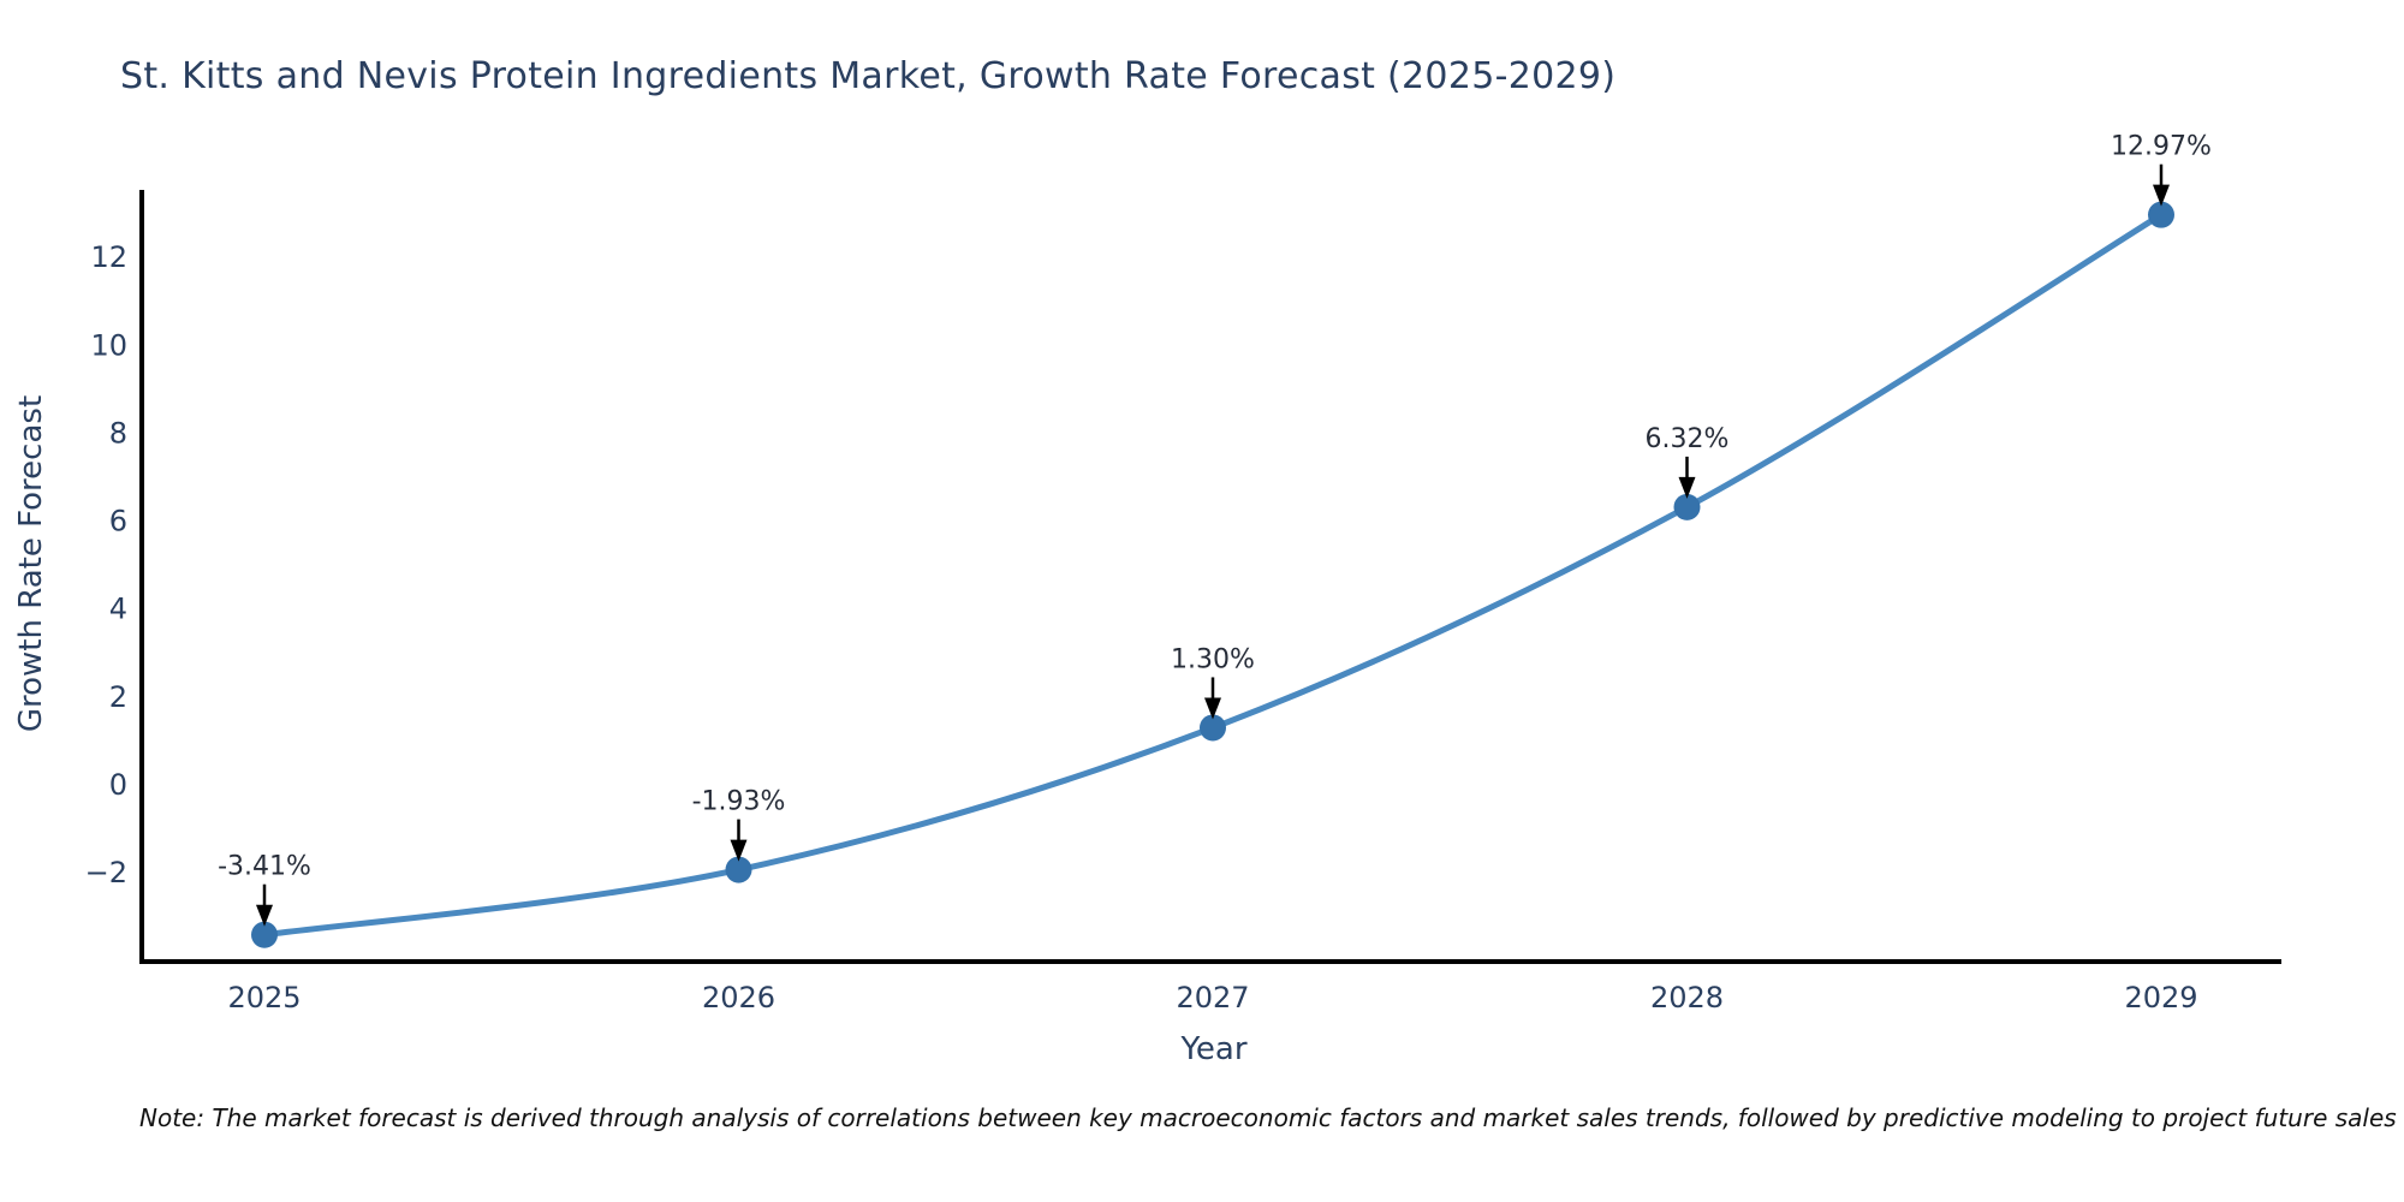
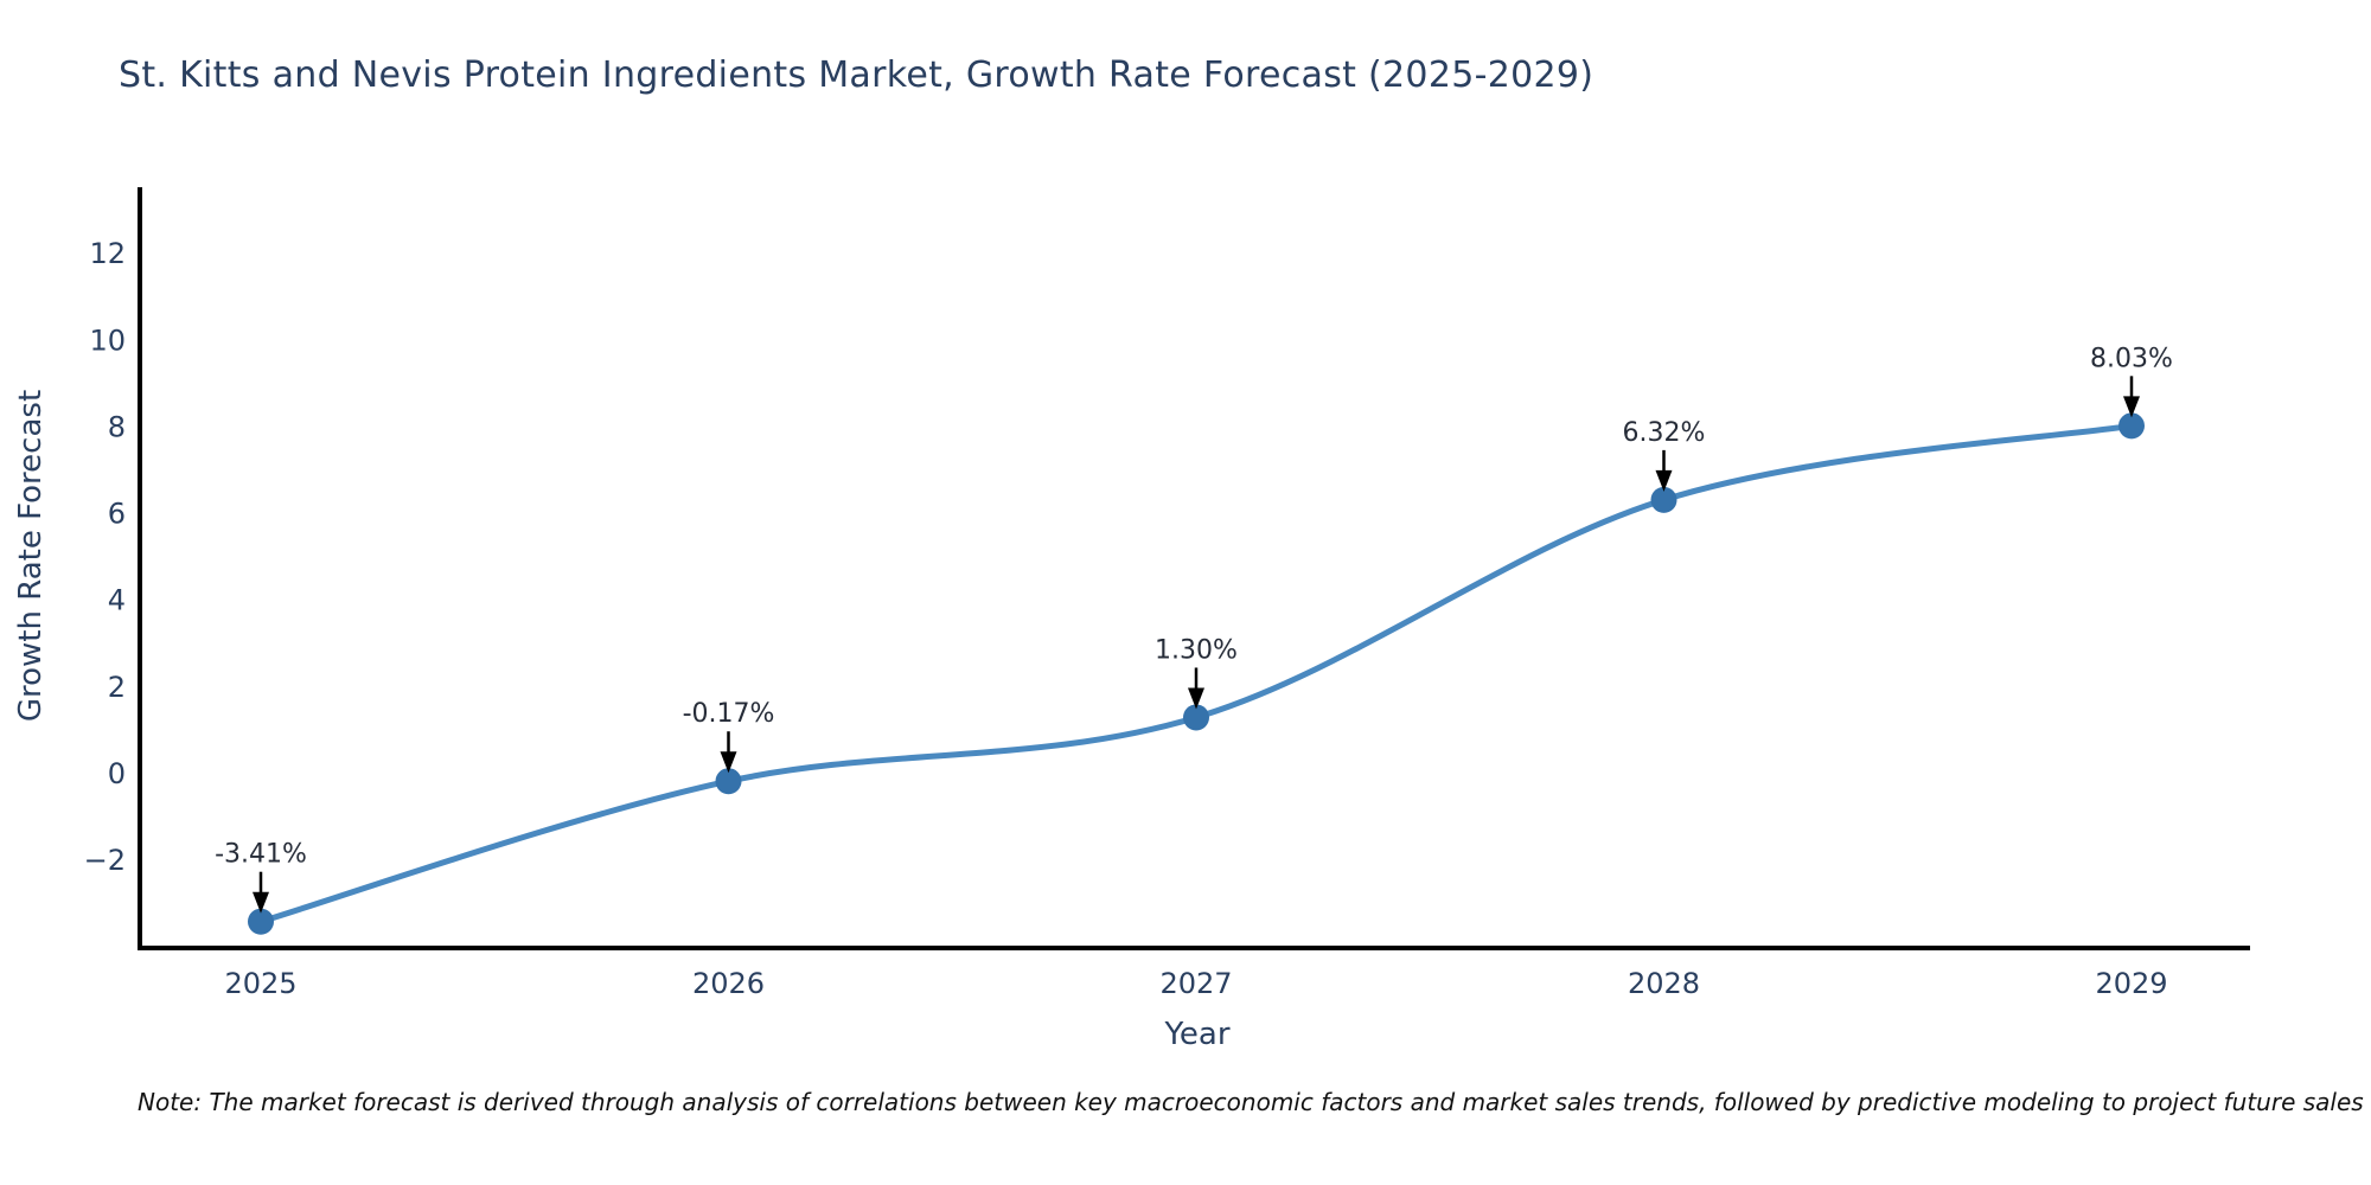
2026: -1.93% -> -0.17%
2029: 12.97% -> 8.03%
